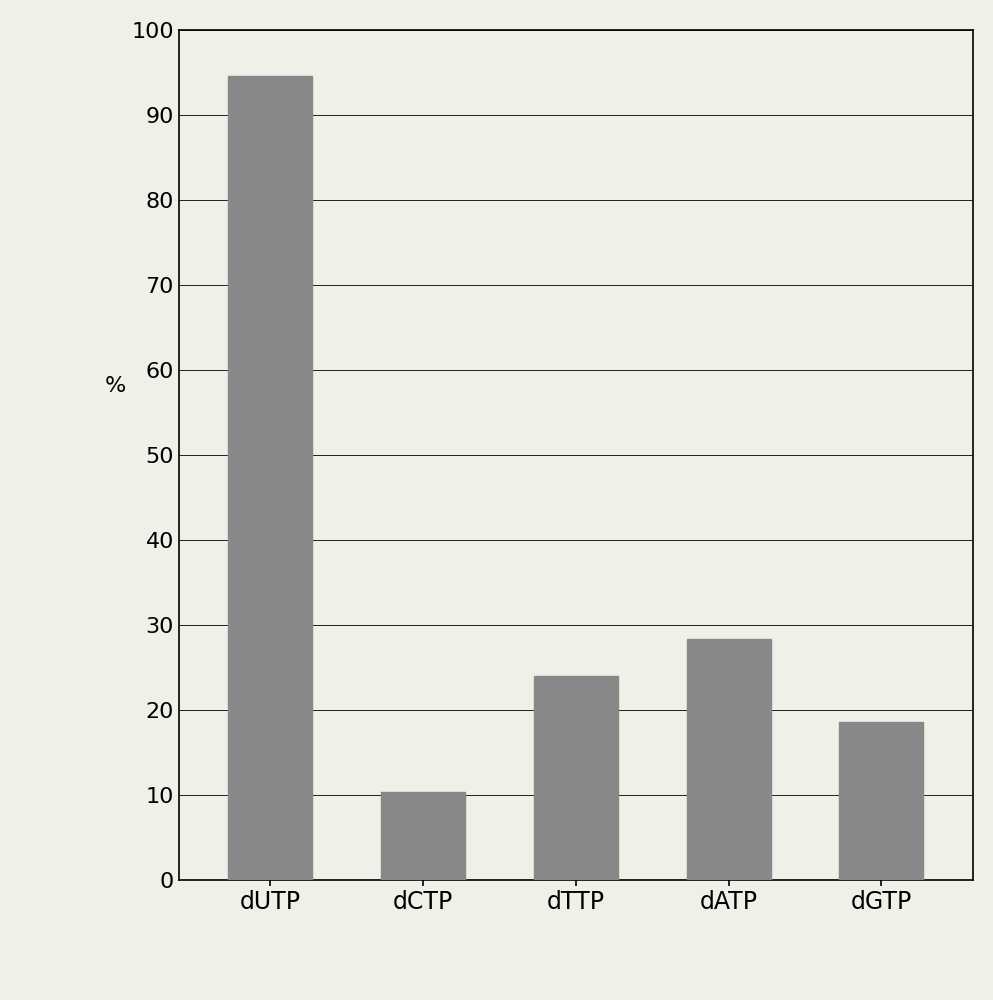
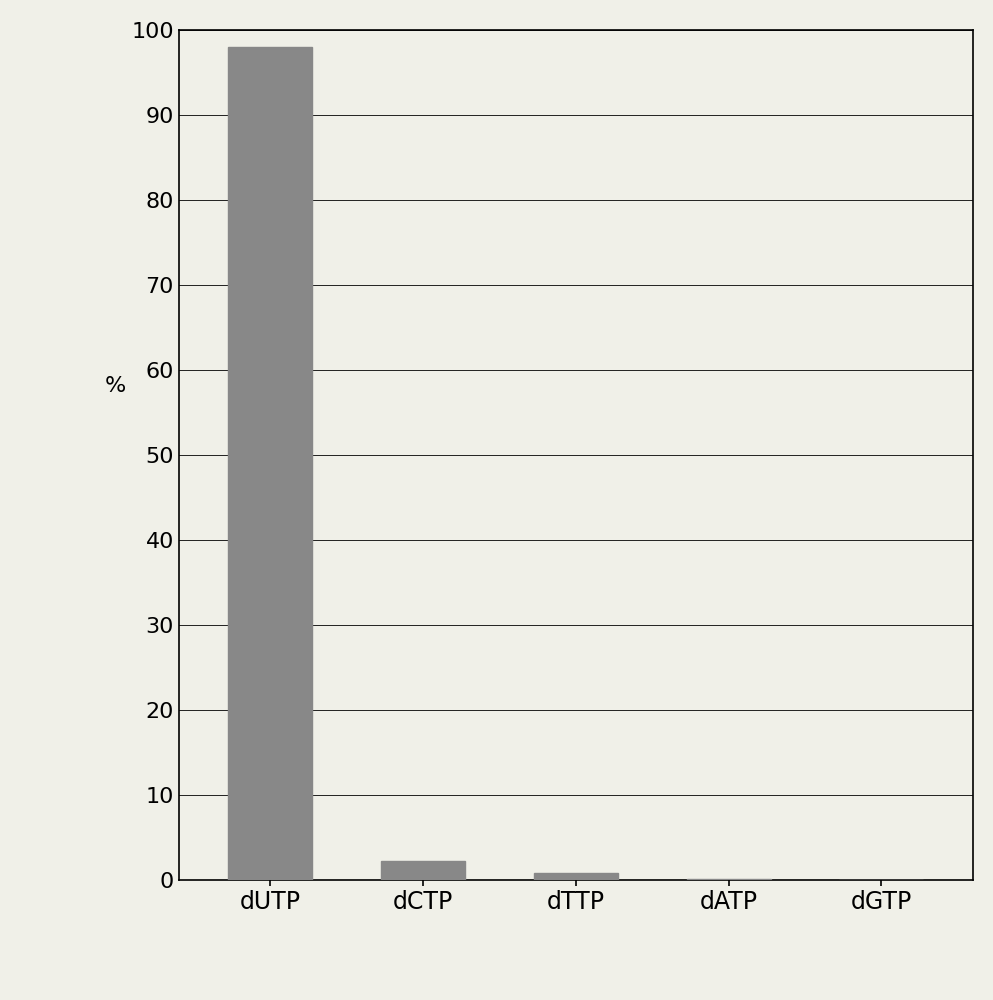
dUTP: 94.6 -> 98.0
dCTP: 10.4 -> 2.2
dTTP: 24.0 -> 0.8
dATP: 28.4 -> 0.1
dGTP: 18.6 -> 0.0
